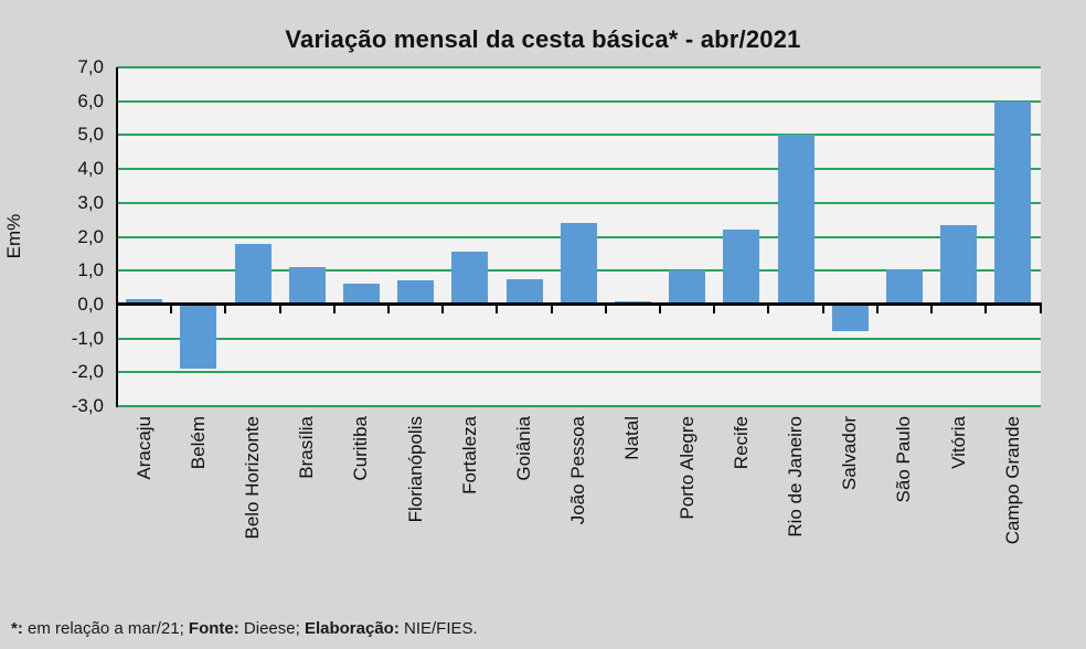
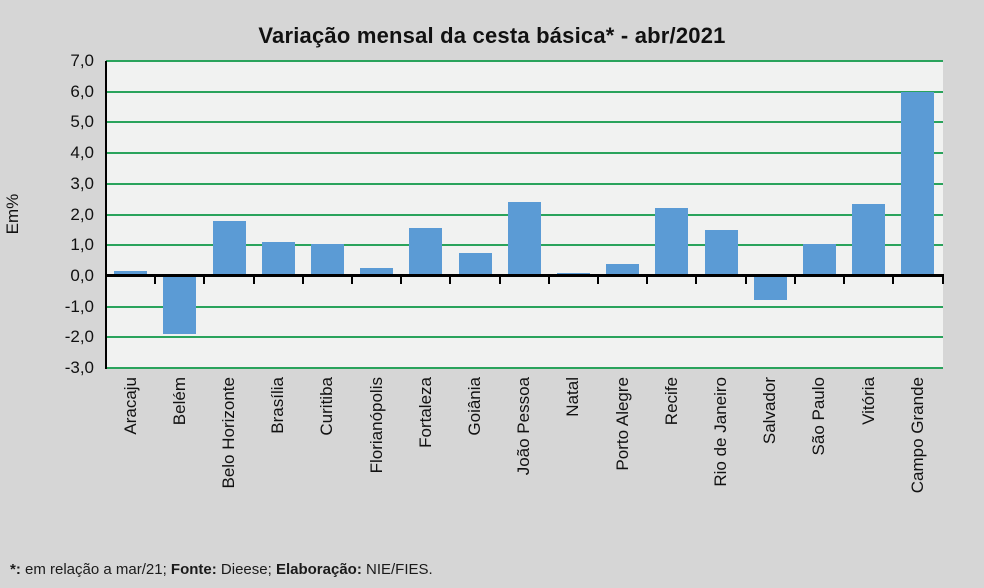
Curitiba: 0,6 -> 1,1
Florianópolis: 0,7 -> 0,2
Porto Alegre: 1,0 -> 0,4
Rio de Janeiro: 5,0 -> 1,5
